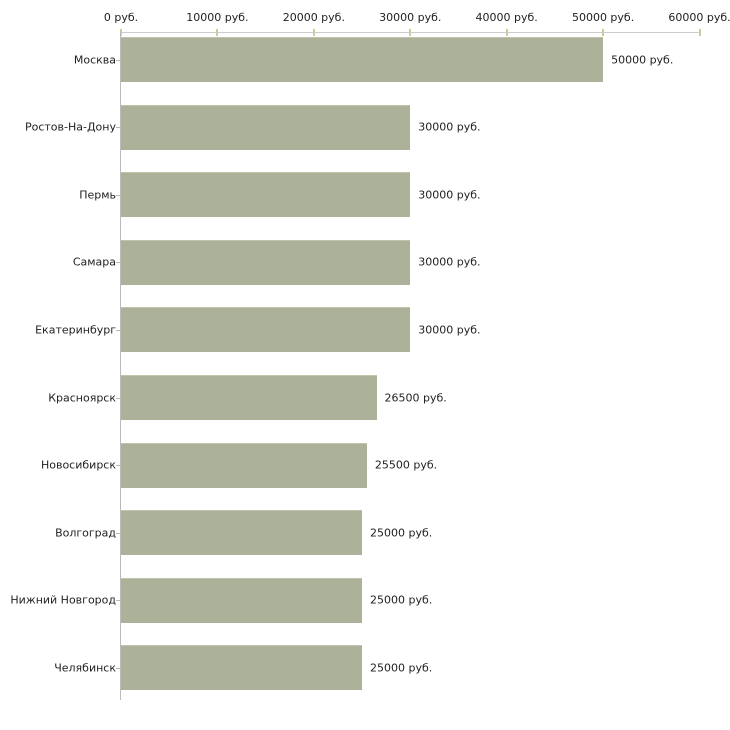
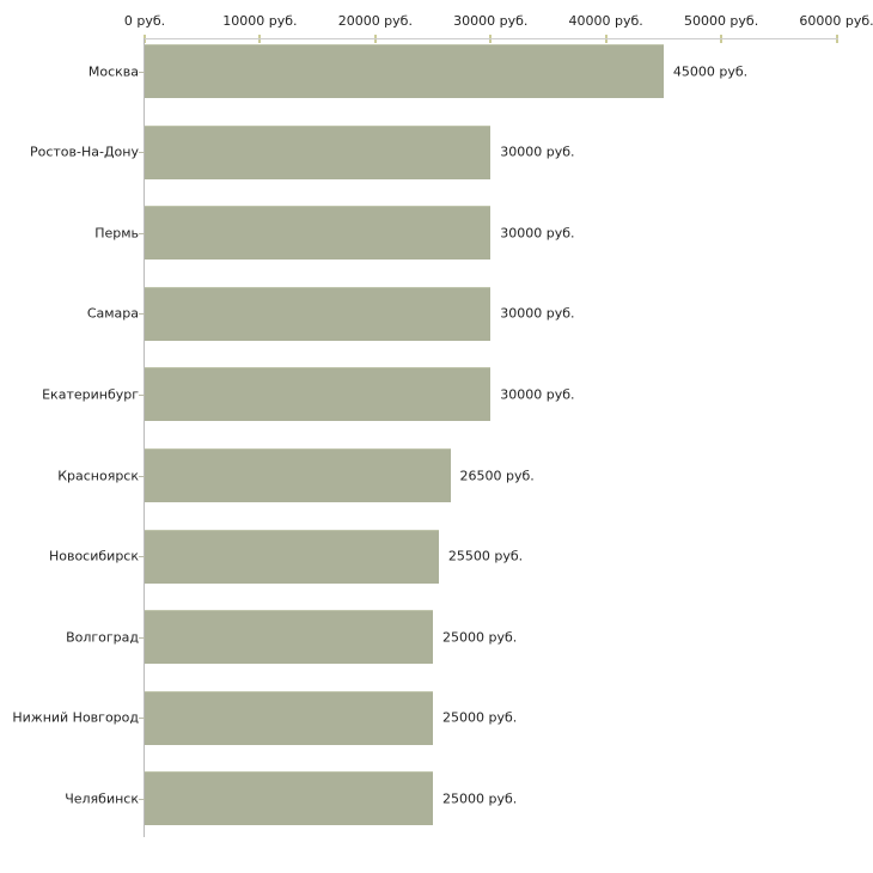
Москва: 50000 -> 45000
